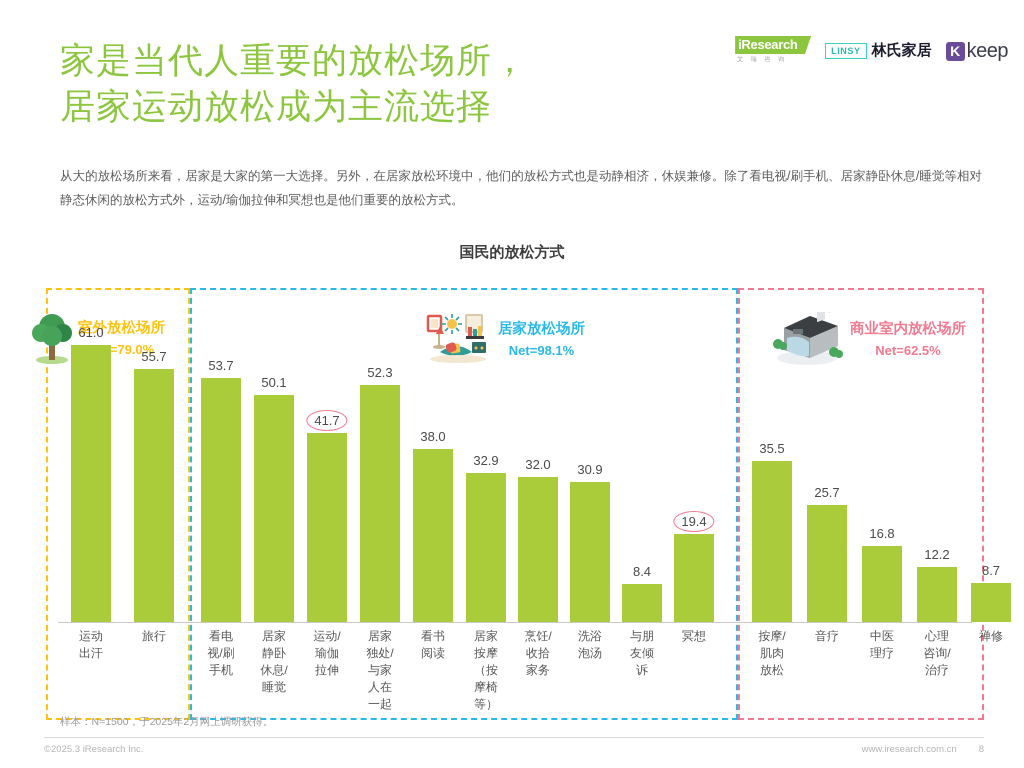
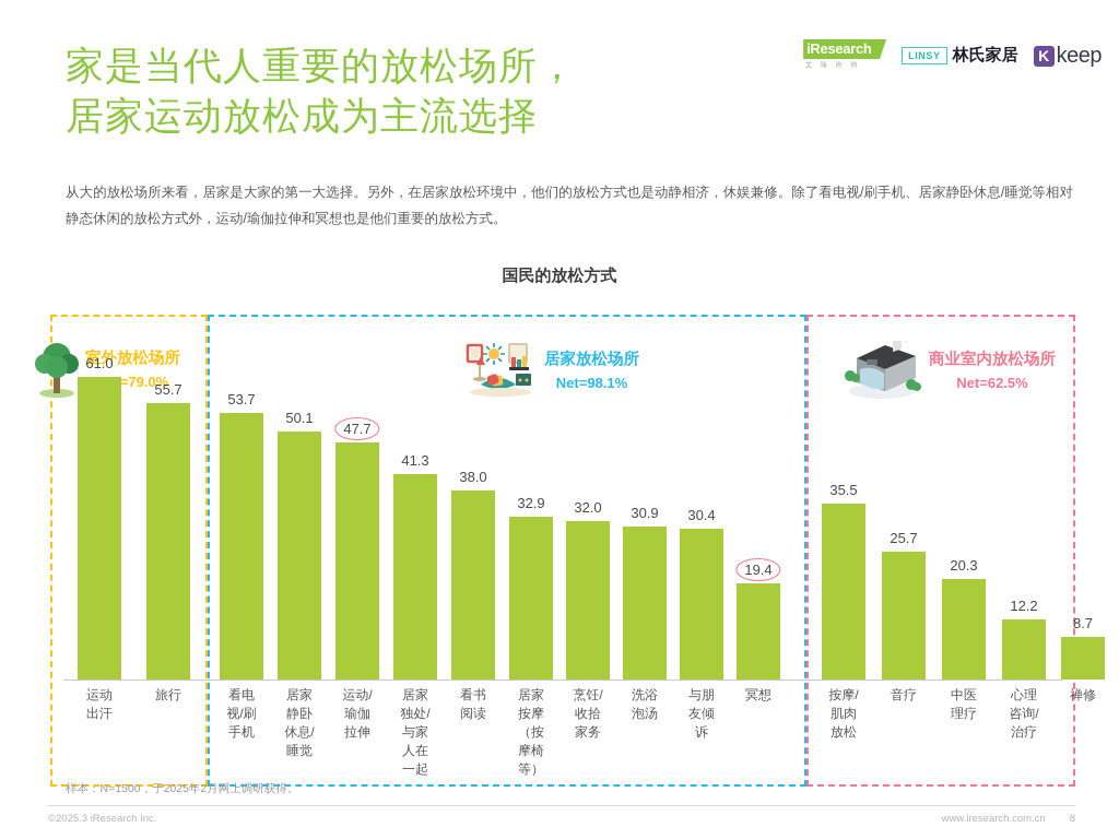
运动/ 瑜伽 拉伸: 41.7 -> 47.7
居家 独处/ 与家 人在 一起: 52.3 -> 41.3
与朋 友倾 诉: 8.4 -> 30.4
中医 理疗: 16.8 -> 20.3
